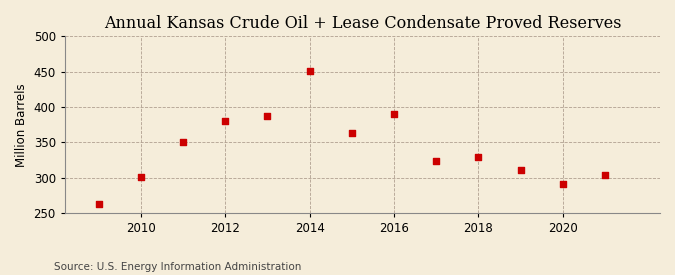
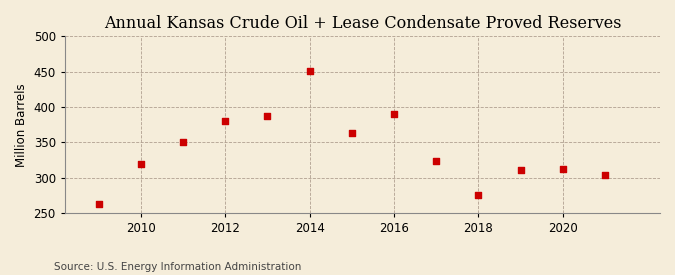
2010: 301 -> 320
2018: 330 -> 276
2020: 292 -> 312
